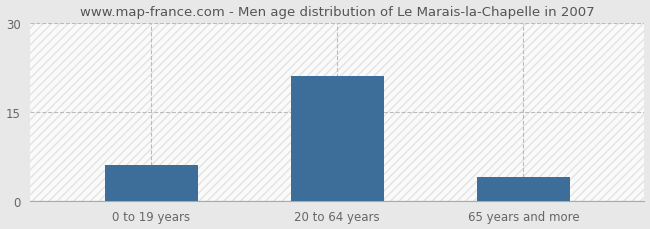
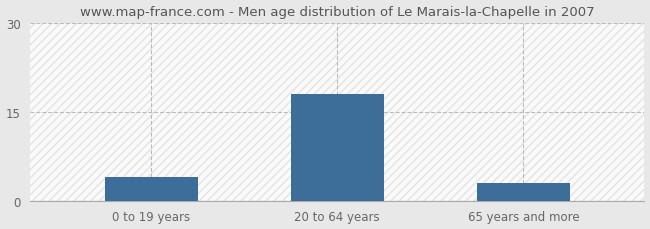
0 to 19 years: 6 -> 4
20 to 64 years: 21 -> 18
65 years and more: 4 -> 3
